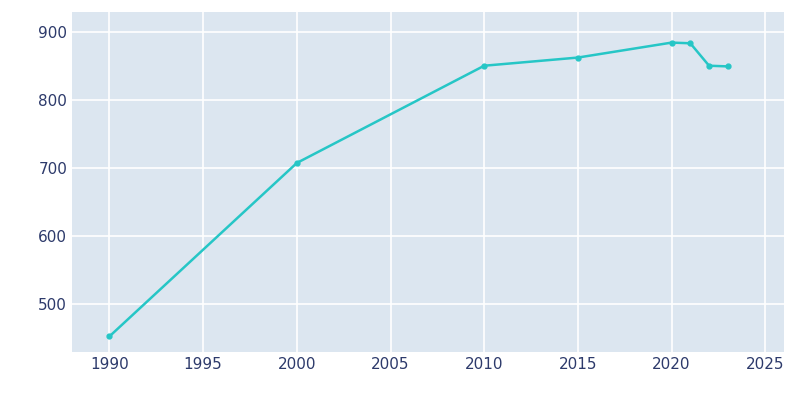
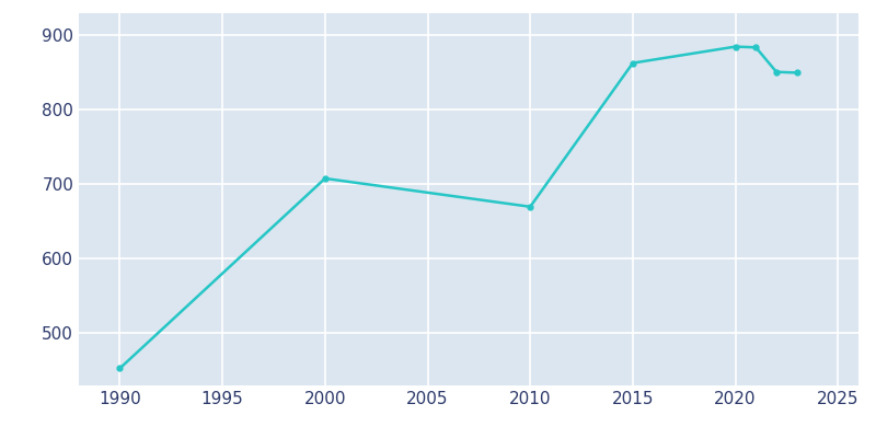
2010: 851 -> 670
